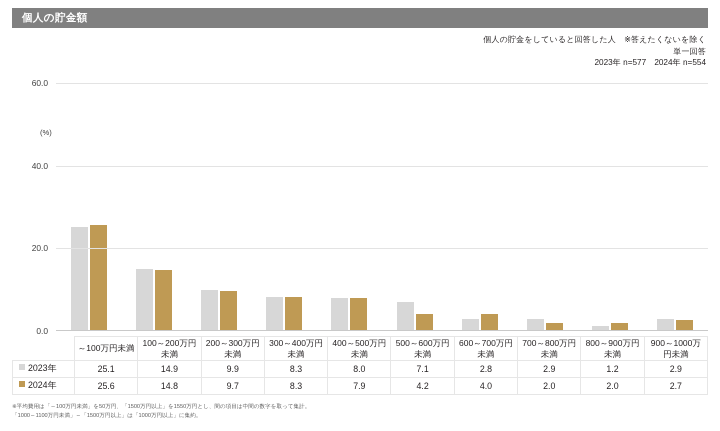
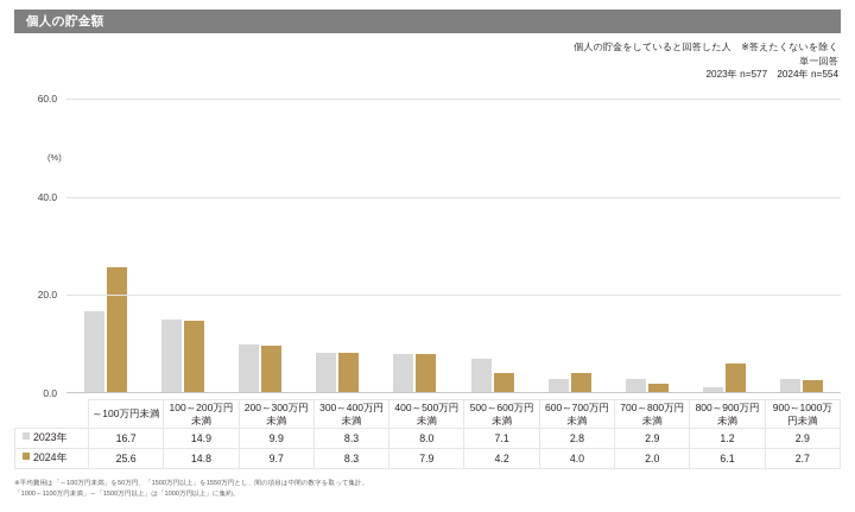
2023年/～100万円未満: 25.1 -> 16.7
2024年/800～900万円 未満: 2.0 -> 6.1
